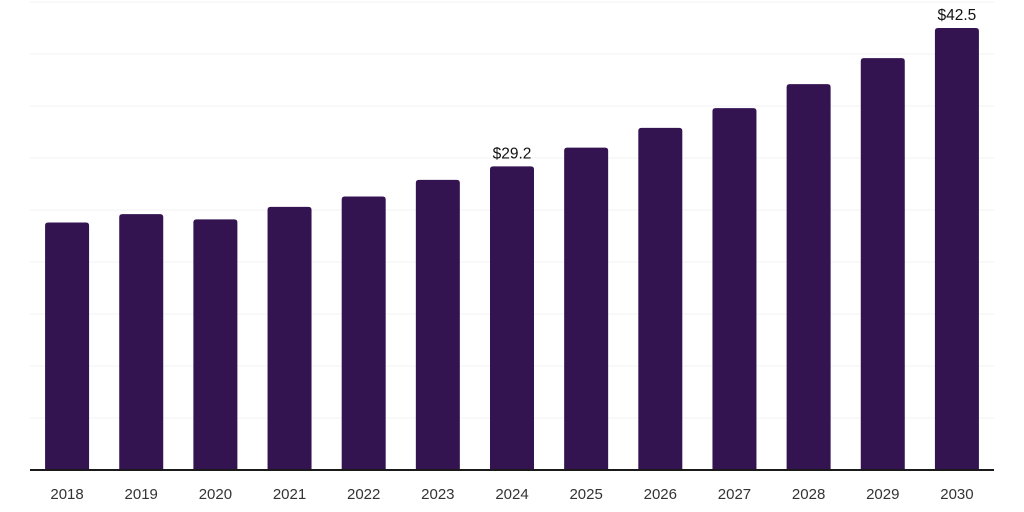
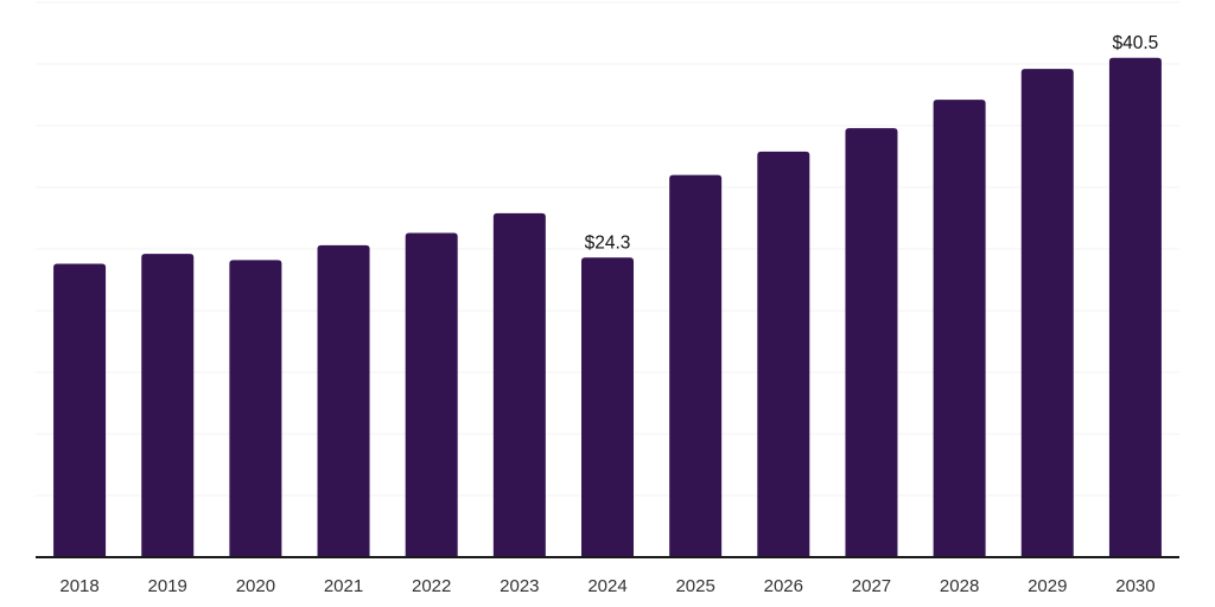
2024: $29.2 -> $24.3
2030: $42.5 -> $40.5
